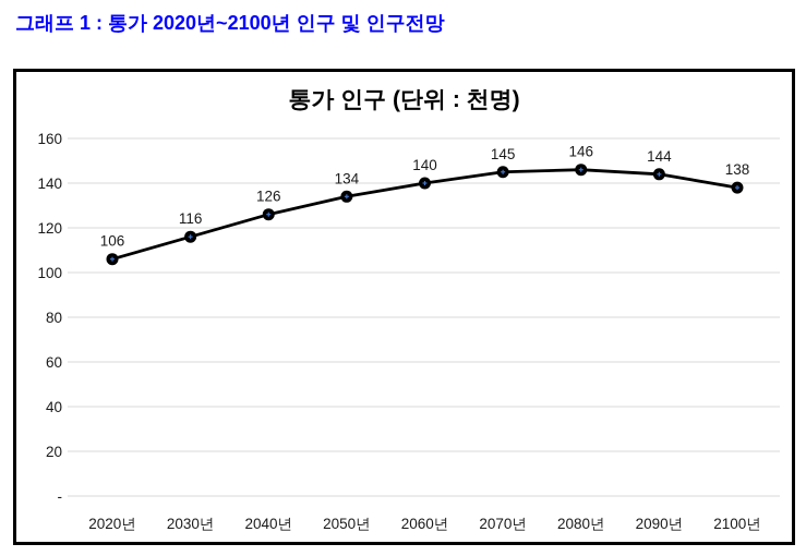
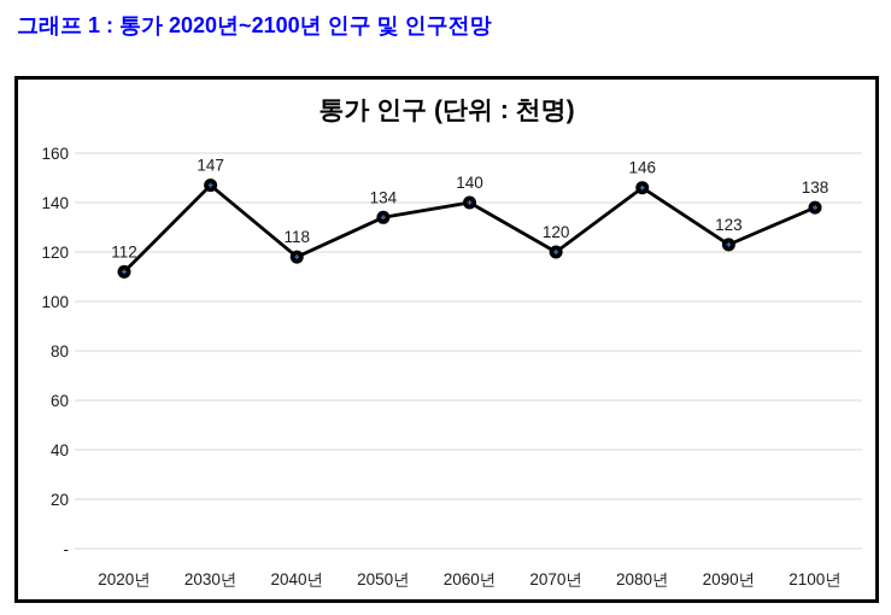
2020년: 106 -> 112
2030년: 116 -> 147
2040년: 126 -> 118
2070년: 145 -> 120
2090년: 144 -> 123
